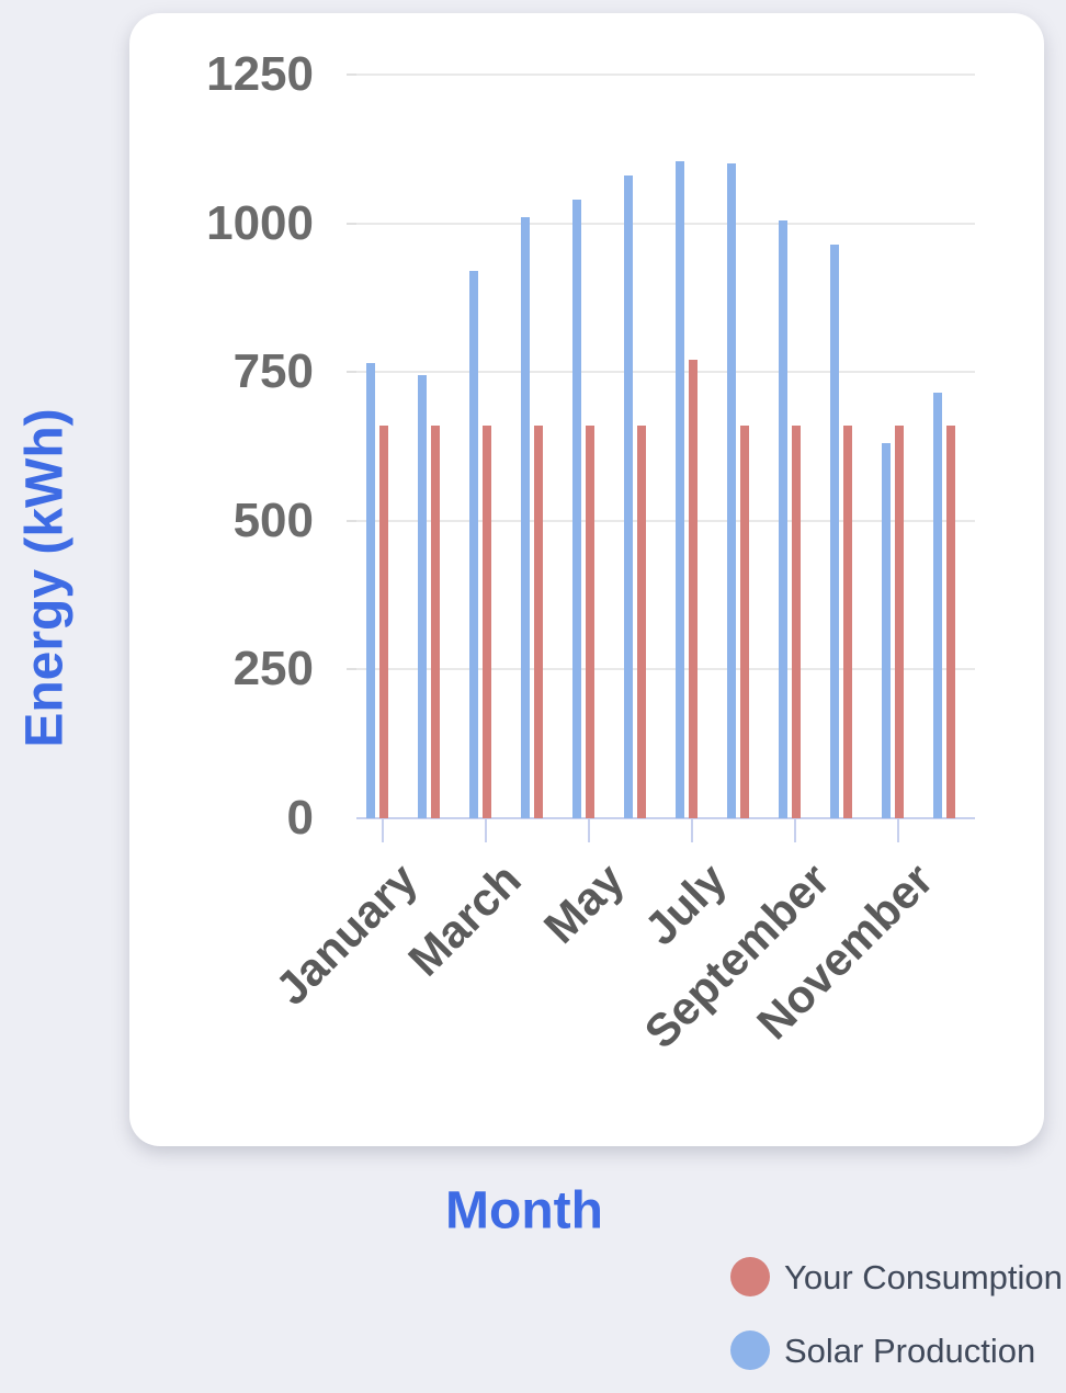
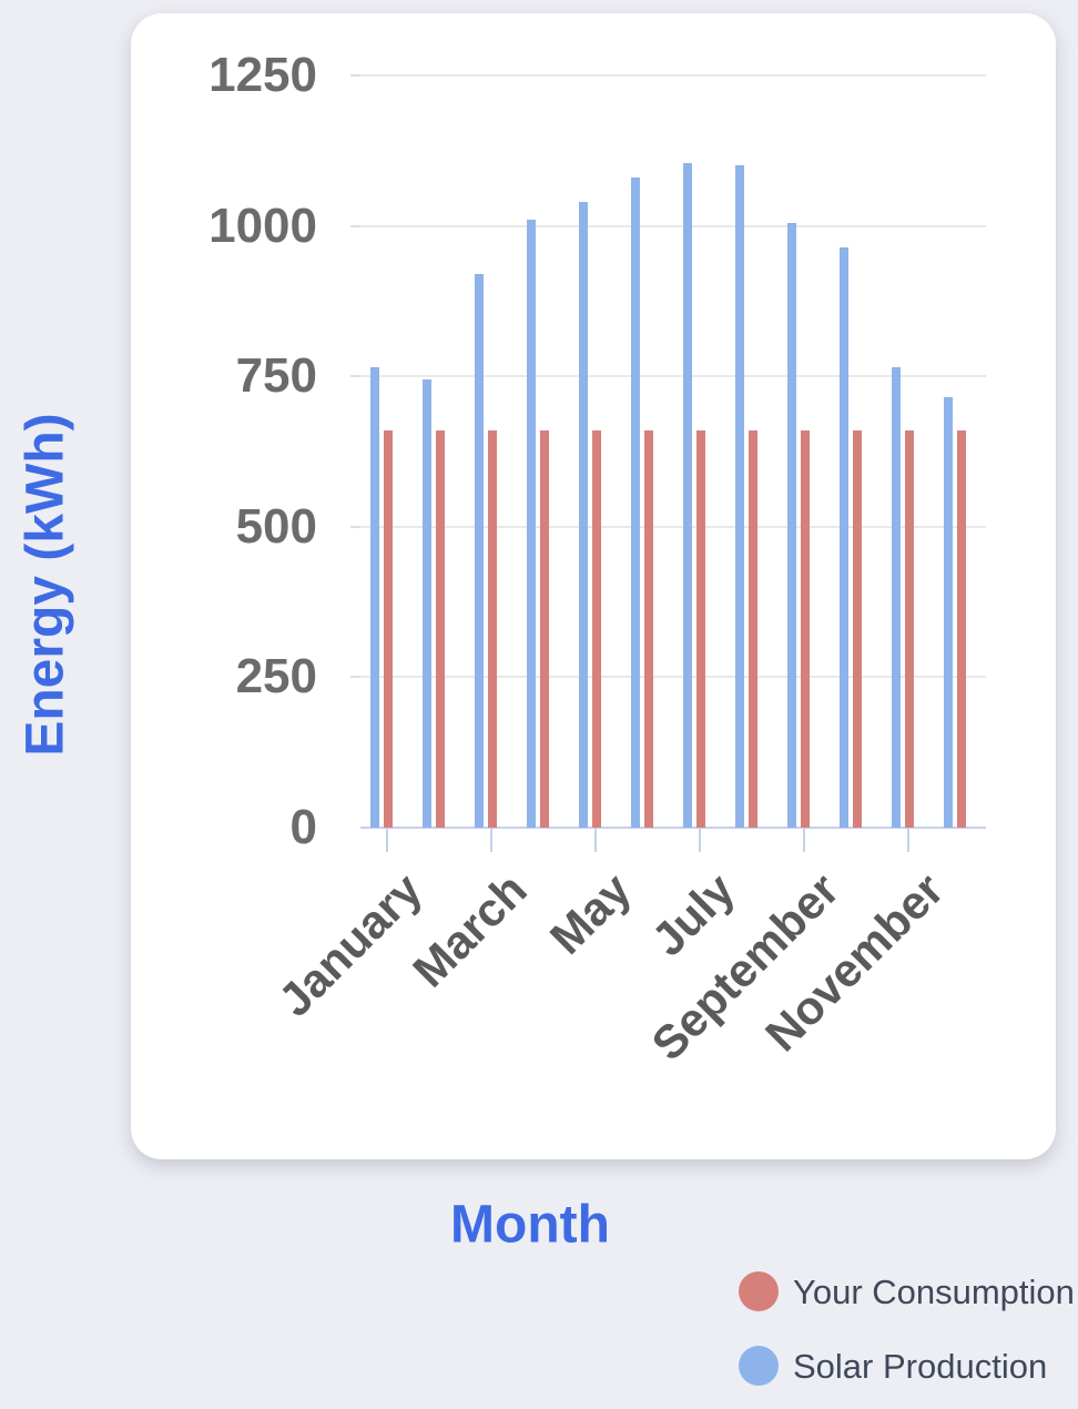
Your Consumption/July: 770 -> 660
Solar Production/November: 630 -> 760
